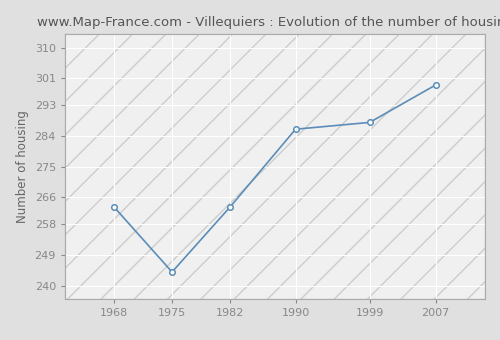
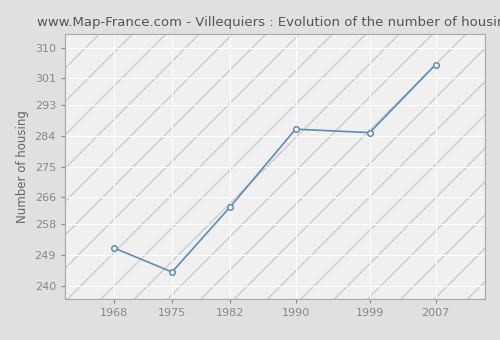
1968: 263 -> 251
1999: 288 -> 285
2007: 299 -> 305
